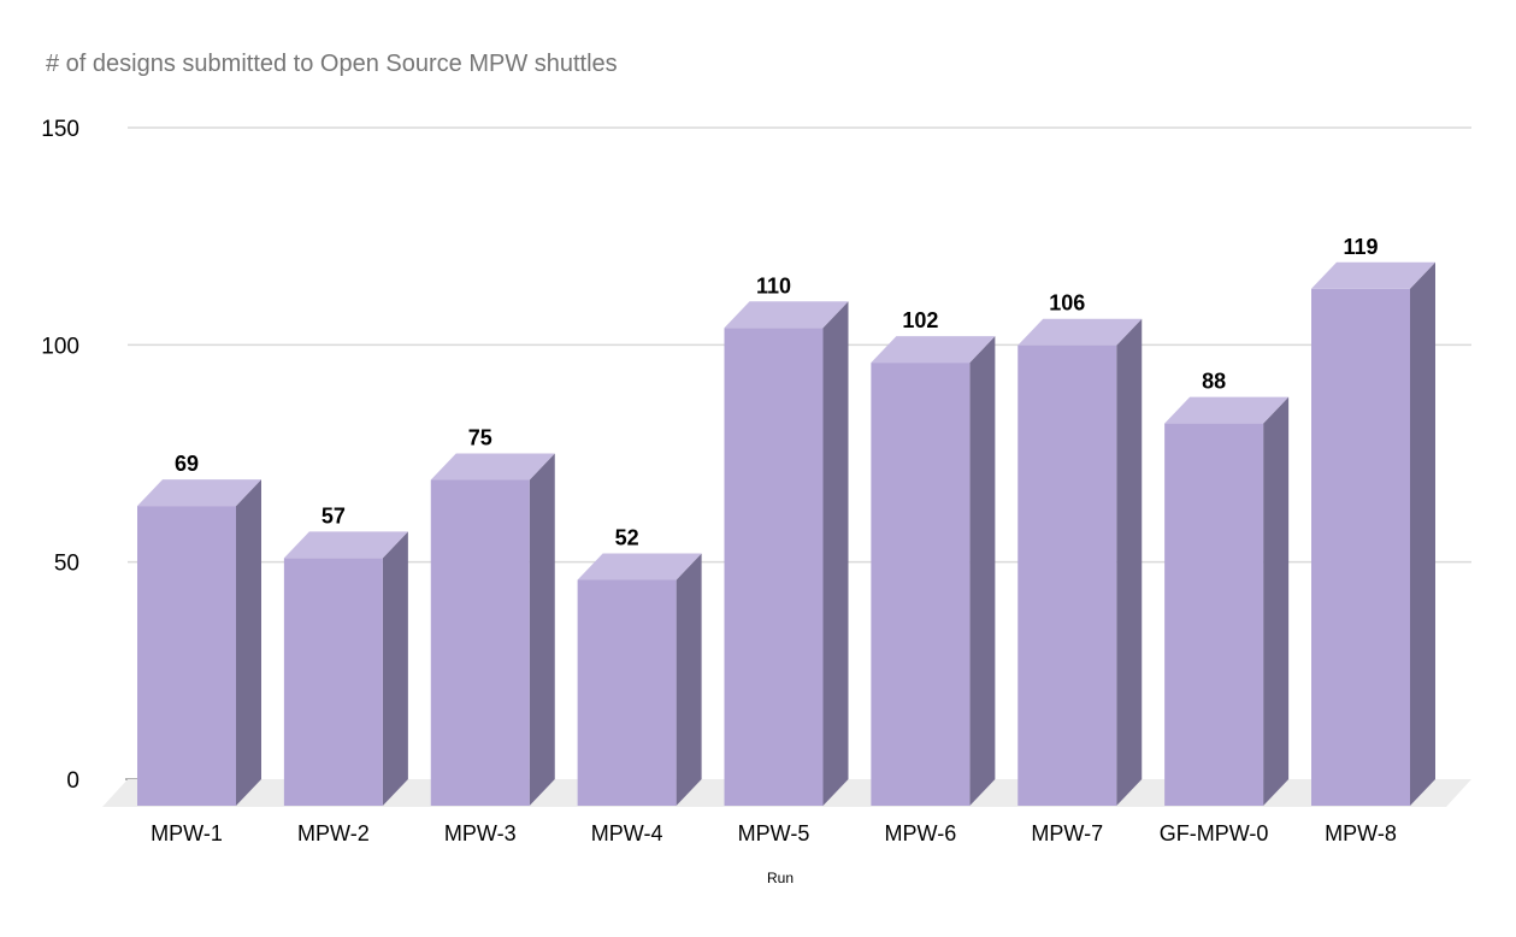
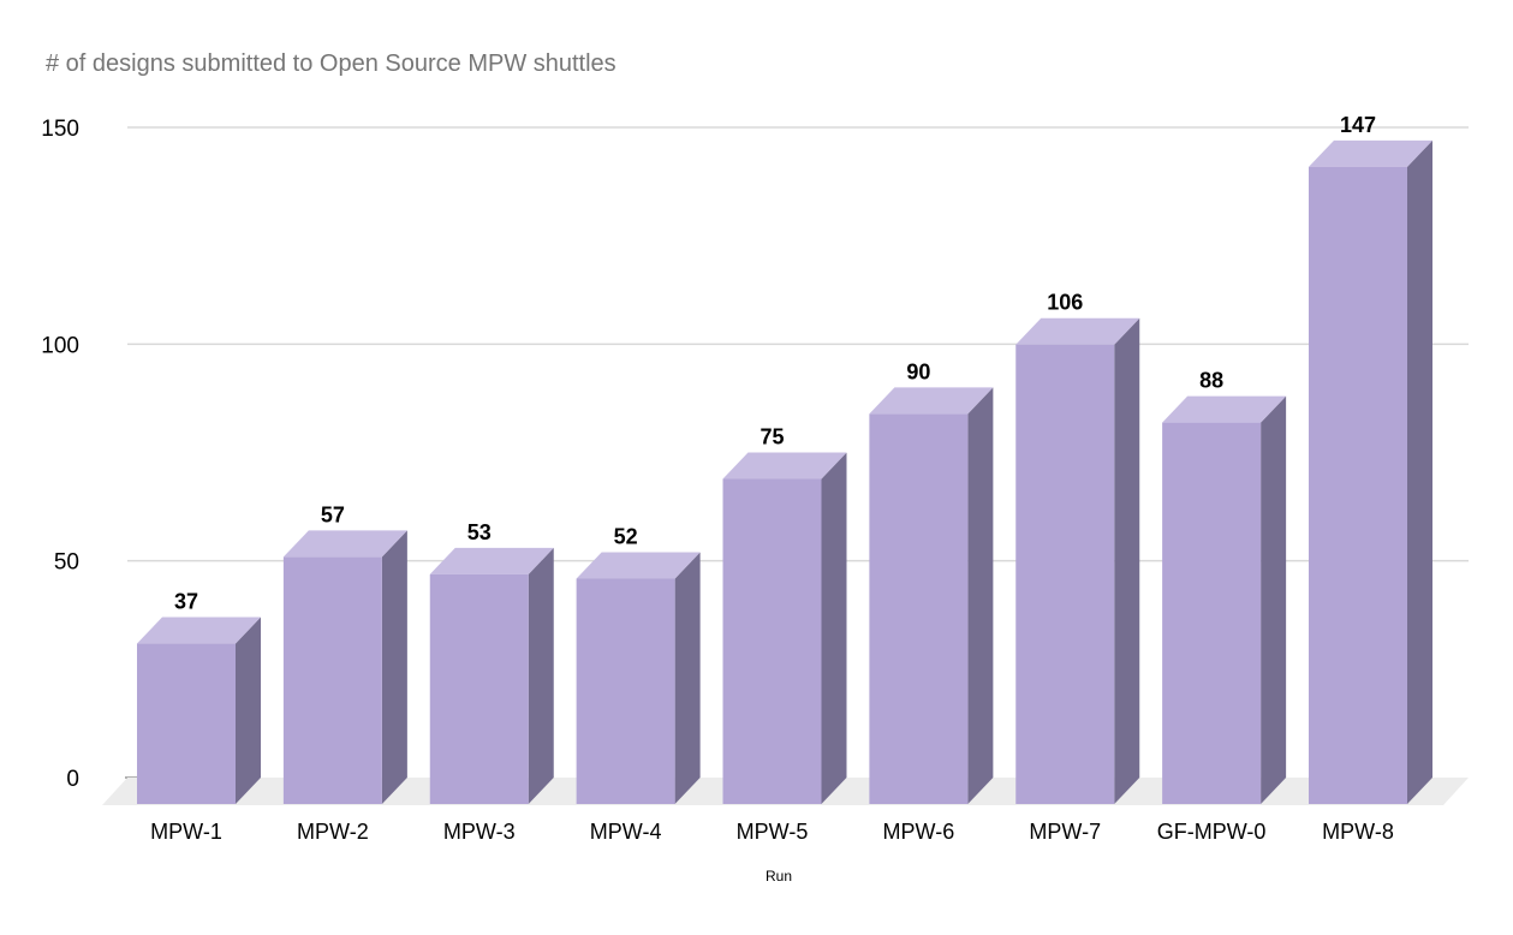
MPW-1: 69 -> 37
MPW-3: 75 -> 53
MPW-5: 110 -> 75
MPW-6: 102 -> 90
MPW-8: 119 -> 147
